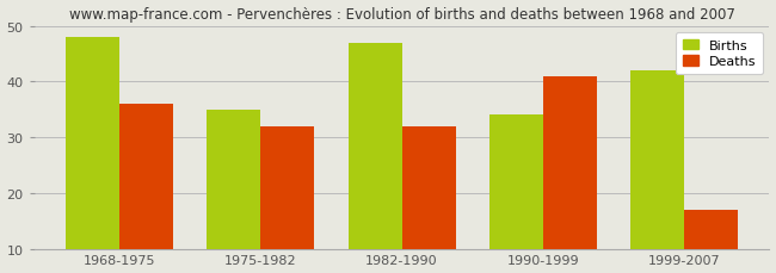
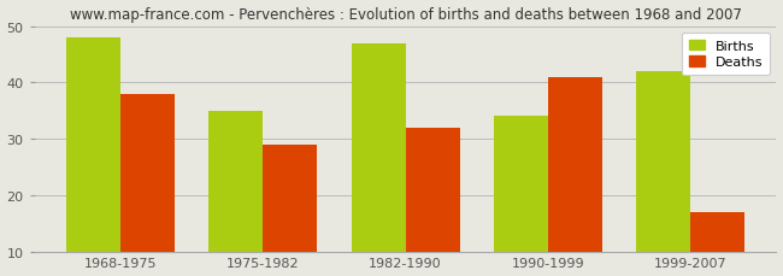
Deaths/1968-1975: 36 -> 38
Deaths/1975-1982: 32 -> 29
